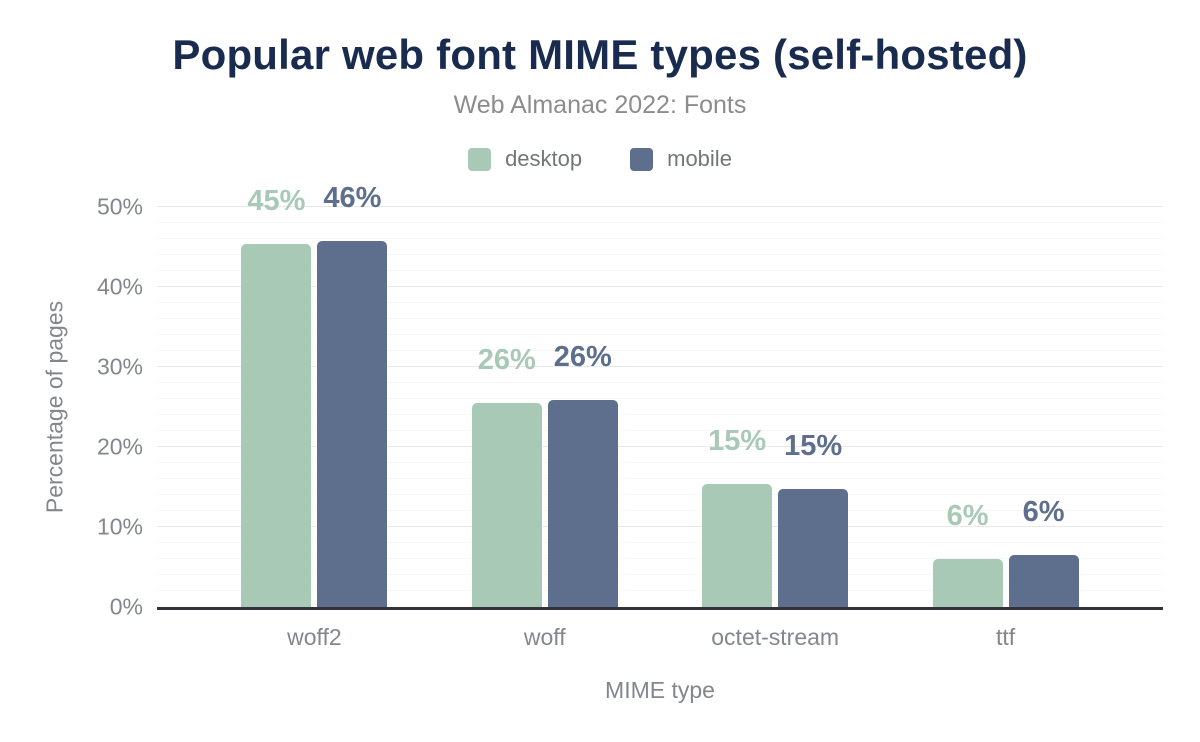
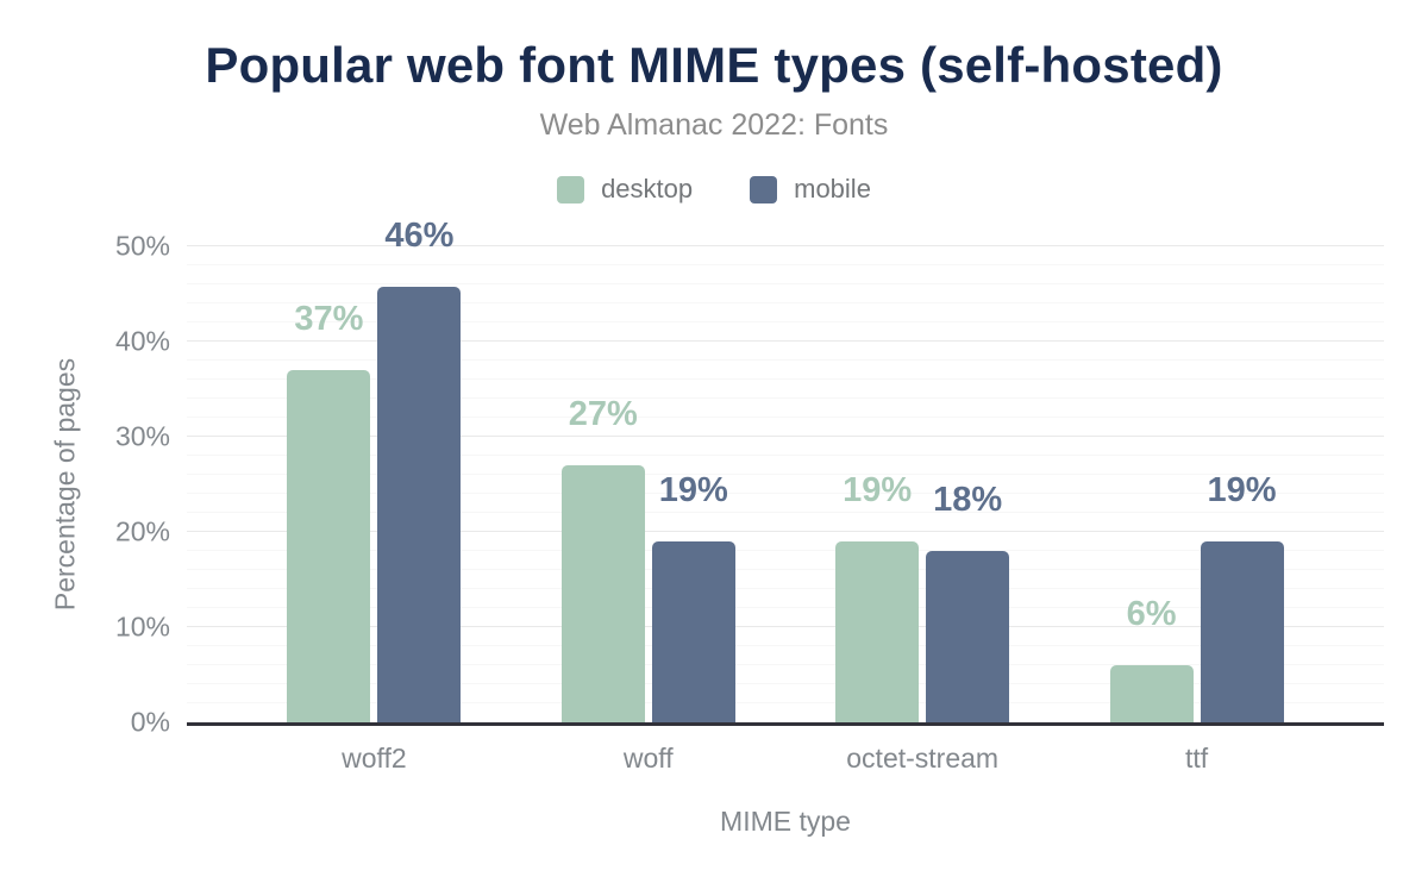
desktop/woff2: 45% -> 37%
desktop/woff: 26% -> 27%
mobile/woff: 26% -> 19%
desktop/octet-stream: 15% -> 19%
mobile/octet-stream: 15% -> 18%
mobile/ttf: 6% -> 19%
